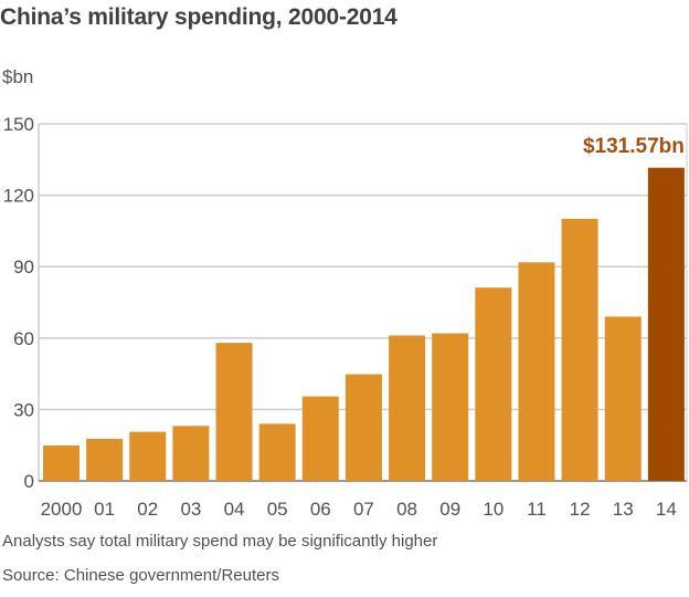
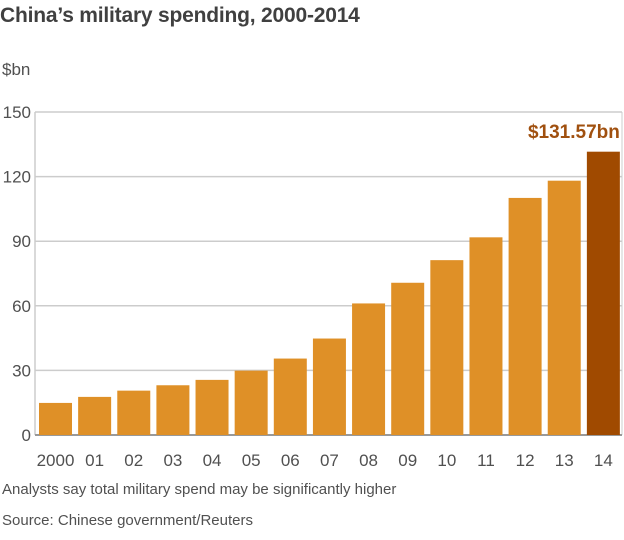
04: 58 -> 26
05: 24 -> 30
09: 62 -> 71
13: 69 -> 118
